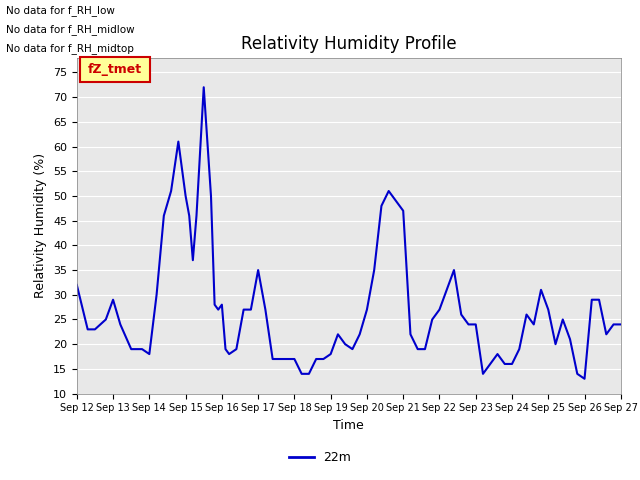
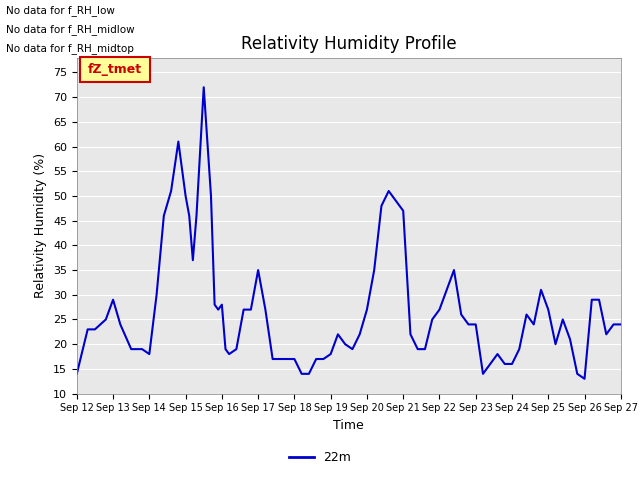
Sep 12: 32 -> 14
